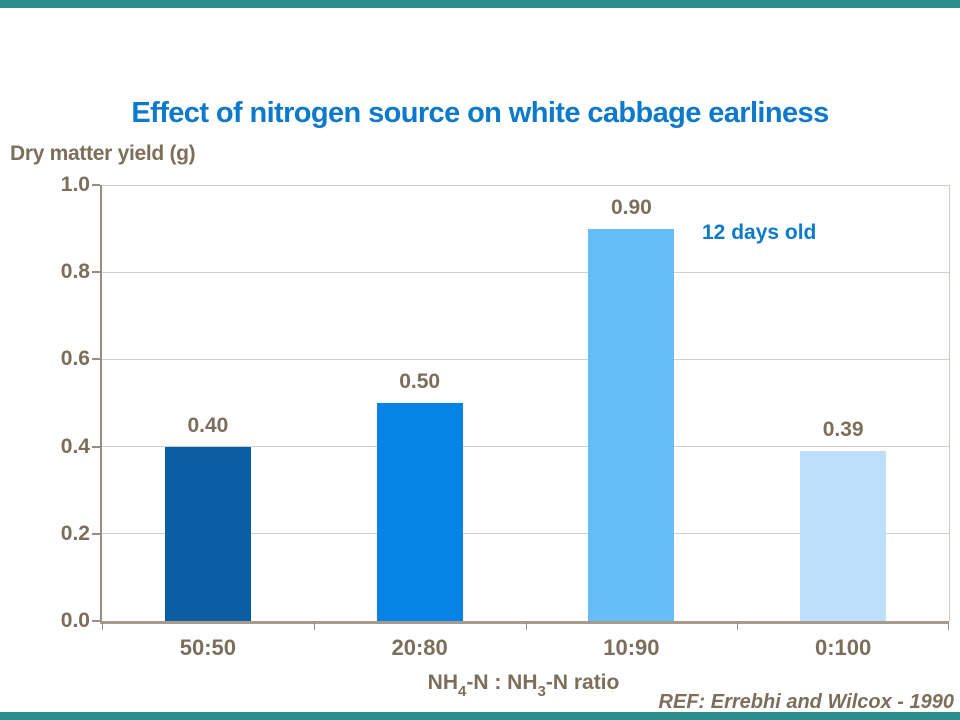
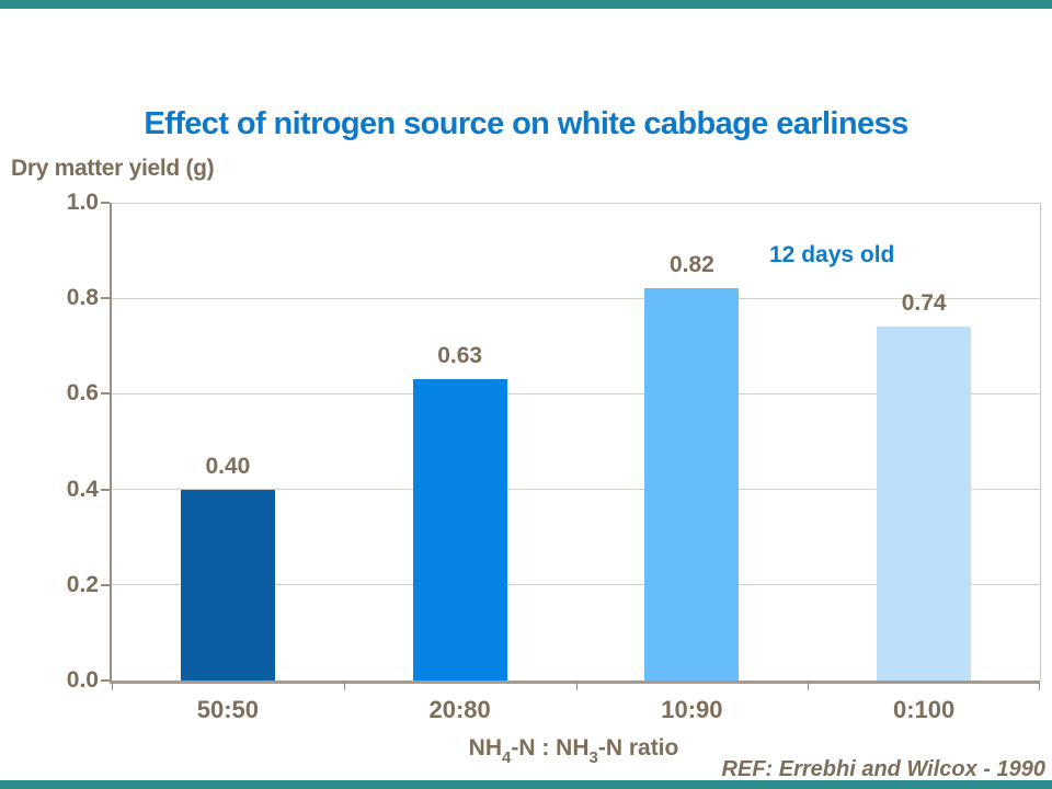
20:80: 0.50 -> 0.63
10:90: 0.90 -> 0.82
0:100: 0.39 -> 0.74
